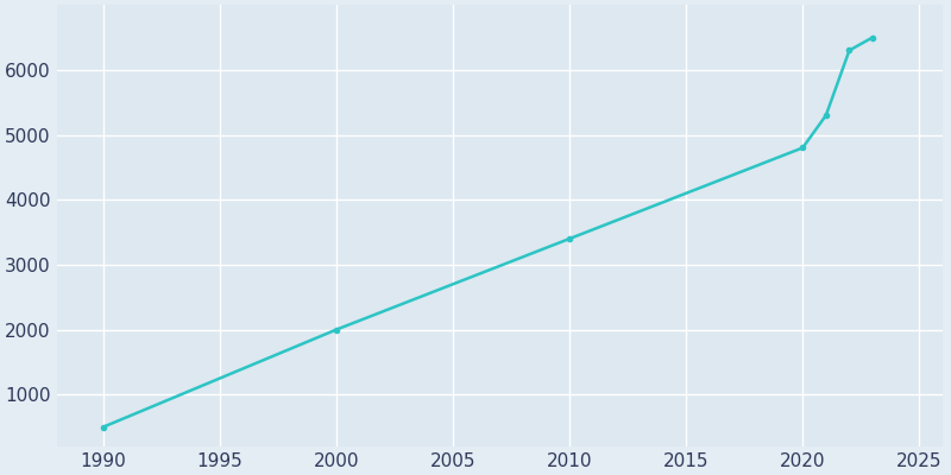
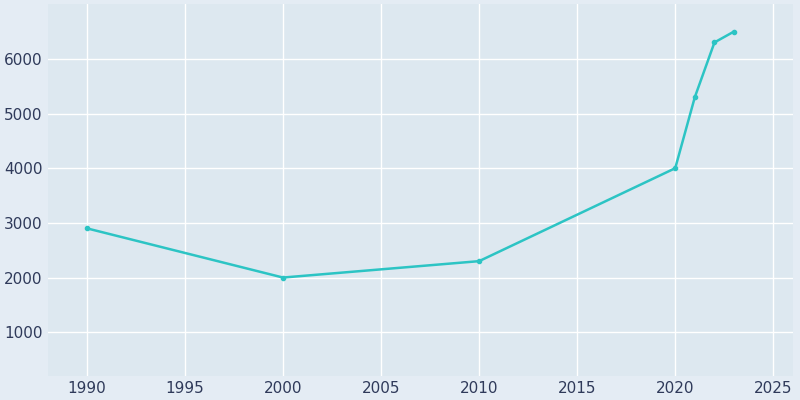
1990: 500 -> 2900
2010: 3400 -> 2300
2020: 4800 -> 4000
